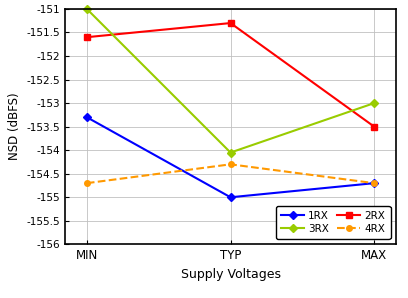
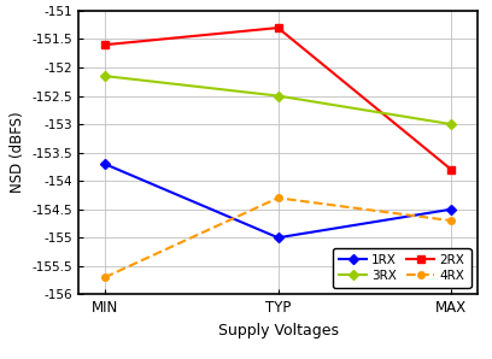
1RX/MIN: -153.3 -> -153.7
3RX/MIN: -151.00 -> -152.15
4RX/MIN: -154.7 -> -155.7
3RX/TYP: -154.05 -> -152.50
1RX/MAX: -154.7 -> -154.5
2RX/MAX: -153.5 -> -153.8
